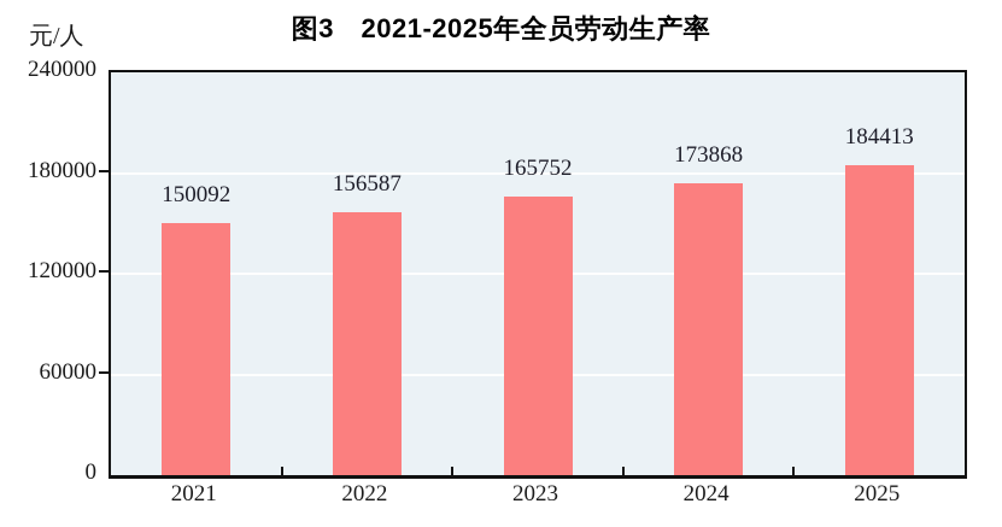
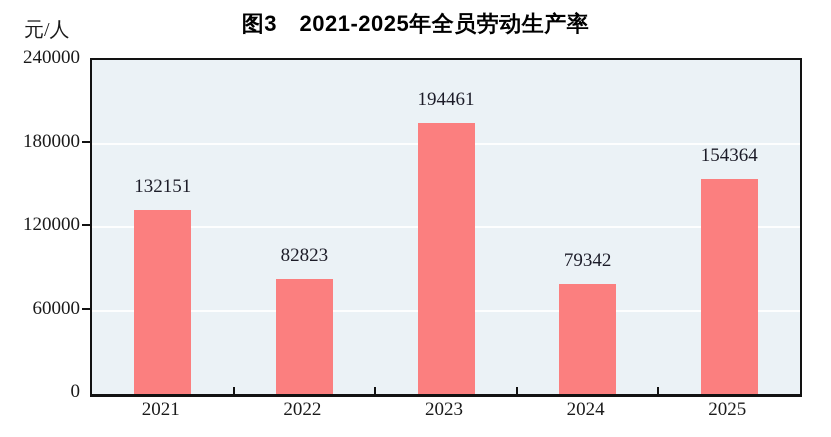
2021: 150092 -> 132151
2022: 156587 -> 82823
2023: 165752 -> 194461
2024: 173868 -> 79342
2025: 184413 -> 154364
